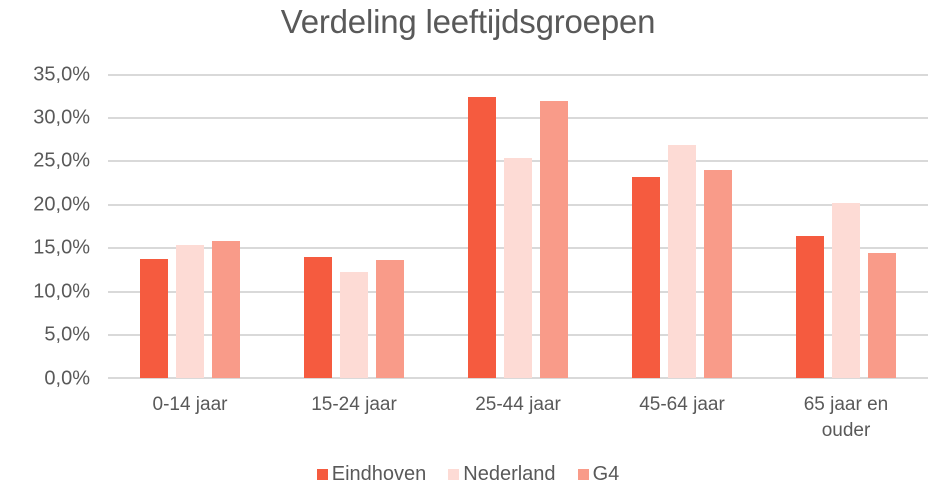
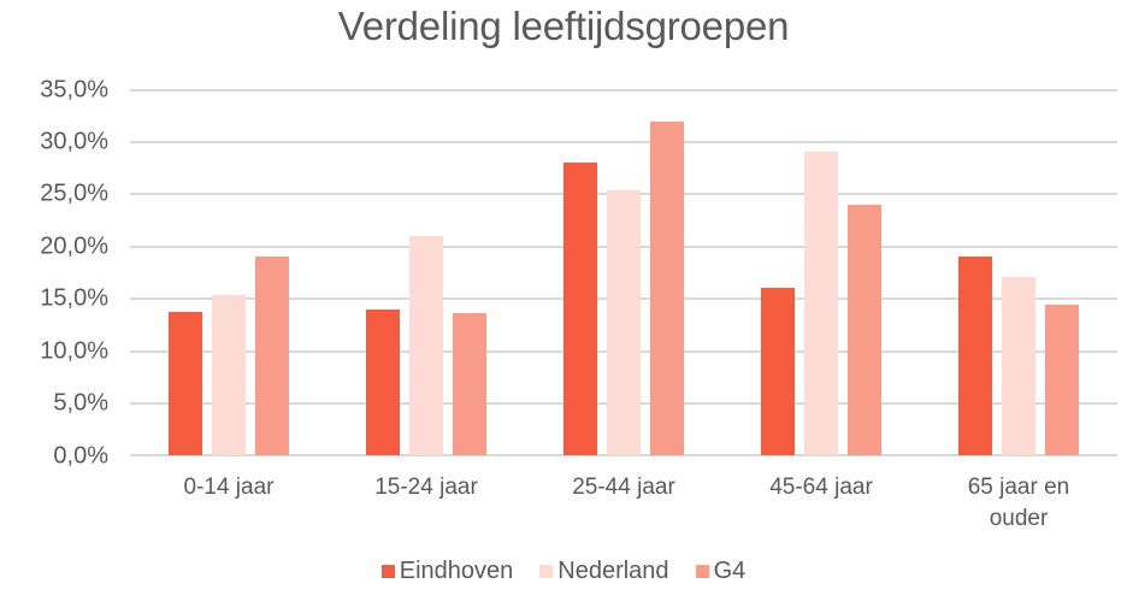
G4/0-14 jaar: 16% -> 19%
Nederland/15-24 jaar: 12% -> 21%
Eindhoven/25-44 jaar: 32% -> 28%
Eindhoven/45-64 jaar: 23% -> 16%
Nederland/45-64 jaar: 27% -> 29%
Eindhoven/65 jaar en ouder: 16% -> 19%
Nederland/65 jaar en ouder: 20% -> 17%
